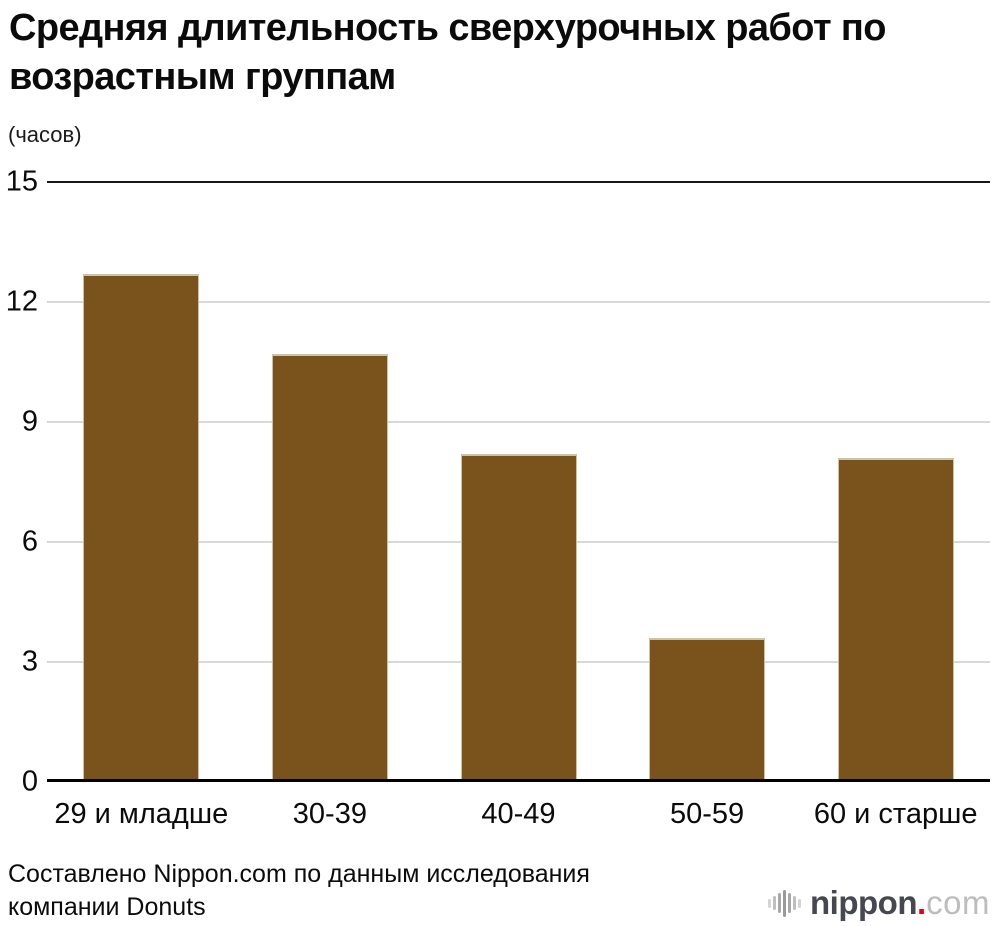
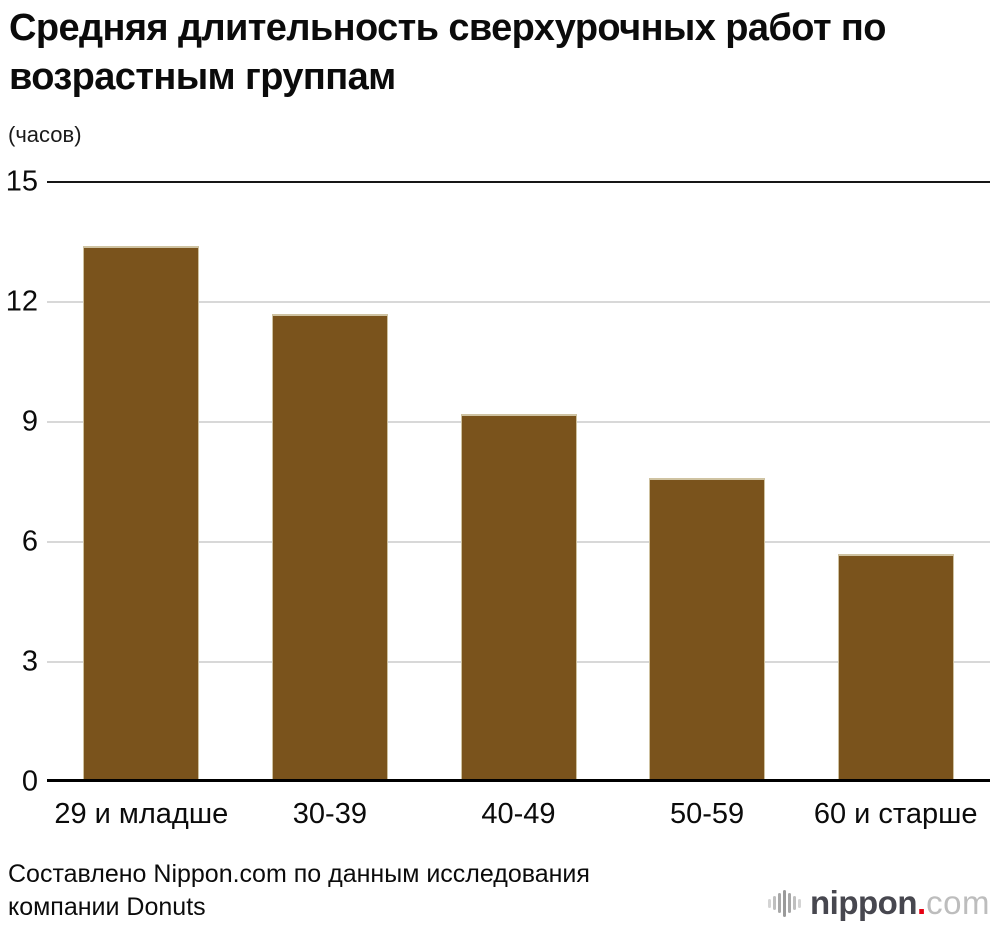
29 и младше: 12.7 -> 13.4
30-39: 10.7 -> 11.7
40-49: 8.2 -> 9.2
50-59: 3.6 -> 7.6
60 и старше: 8.1 -> 5.7
